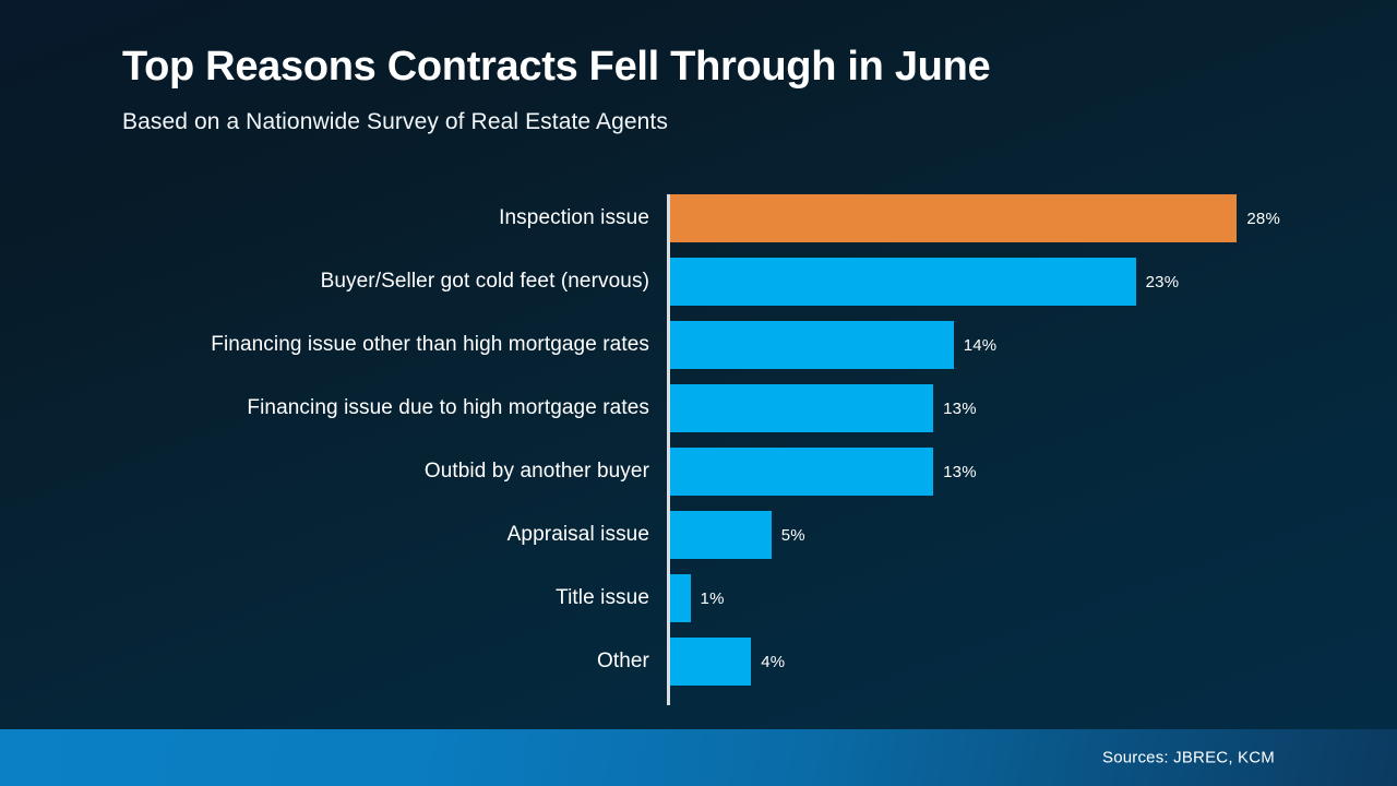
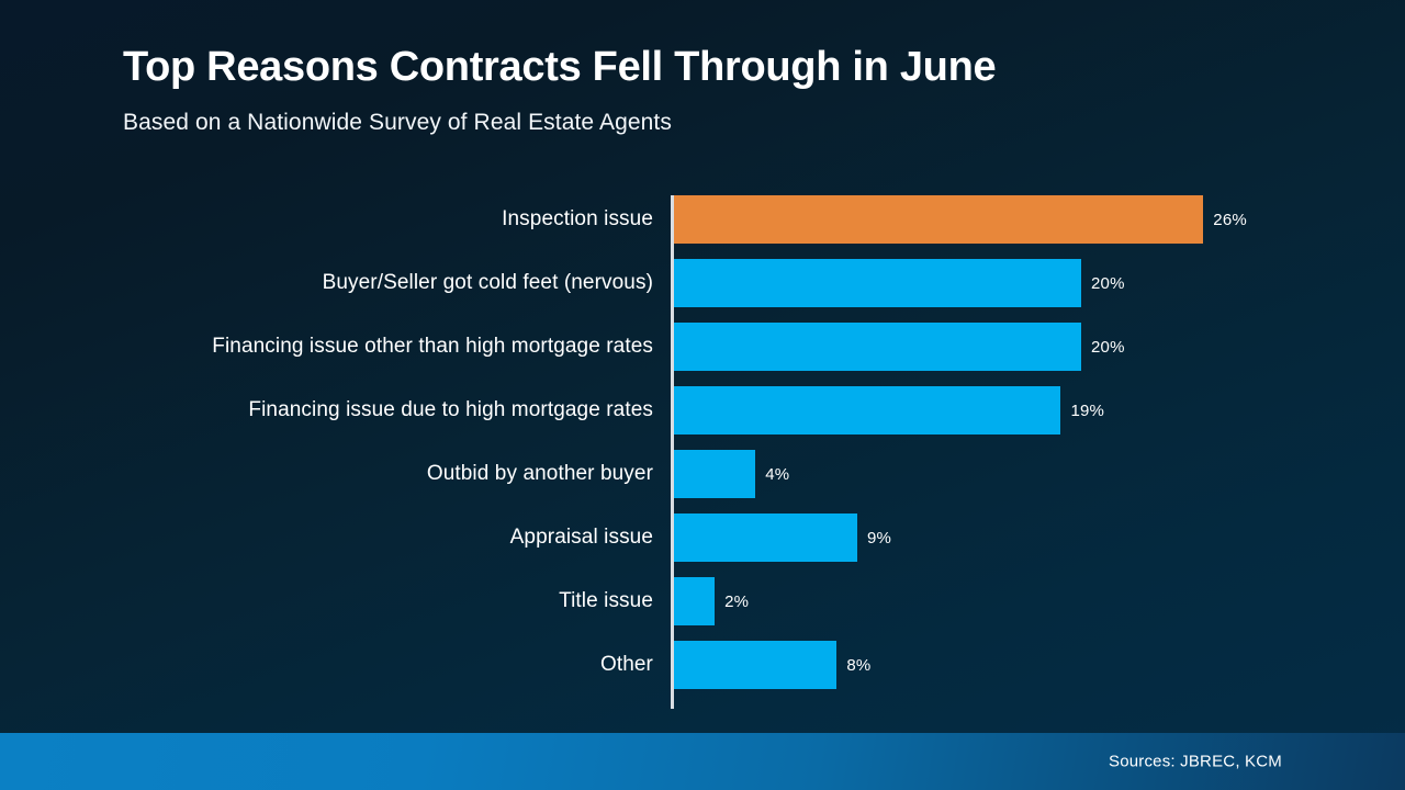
Inspection issue: 28% -> 26%
Buyer/Seller got cold feet (nervous): 23% -> 20%
Financing issue other than high mortgage rates: 14% -> 20%
Financing issue due to high mortgage rates: 13% -> 19%
Outbid by another buyer: 13% -> 4%
Appraisal issue: 5% -> 9%
Title issue: 1% -> 2%
Other: 4% -> 8%
